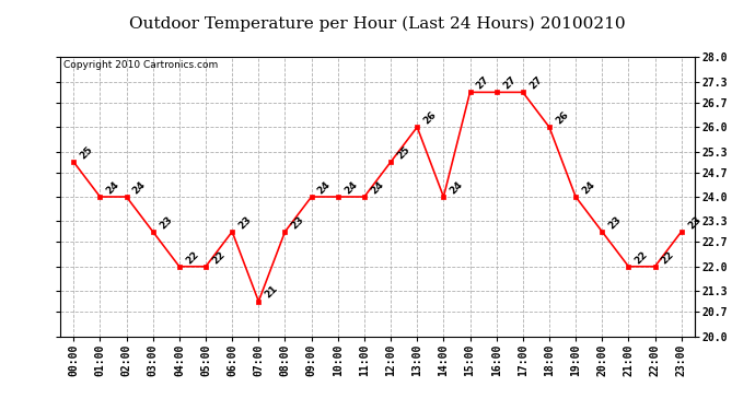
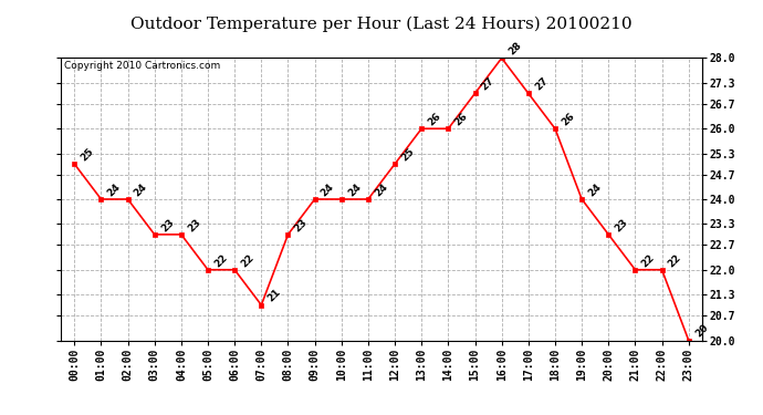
04:00: 22 -> 23
06:00: 23 -> 22
14:00: 24 -> 26
16:00: 27 -> 28
23:00: 23 -> 20
